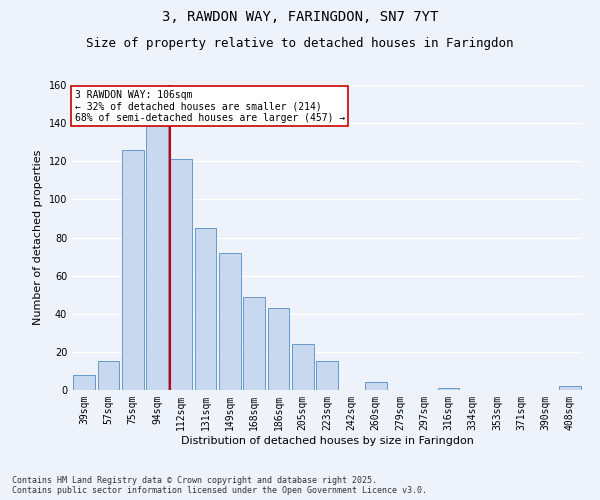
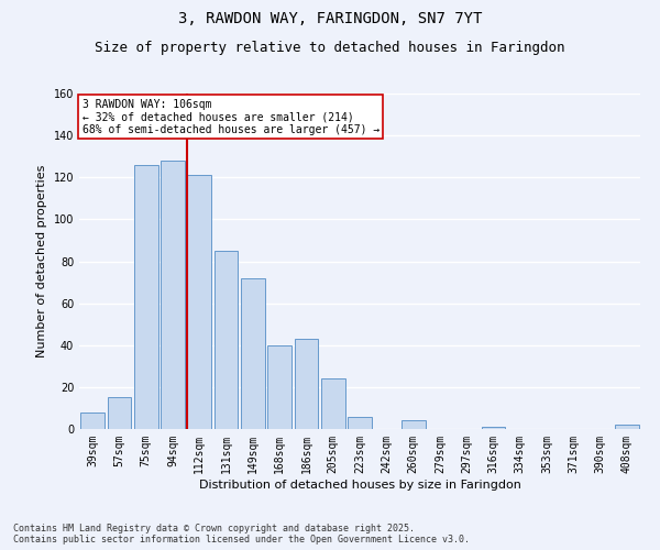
94sqm: 139 -> 128
168sqm: 49 -> 40
223sqm: 15 -> 6
